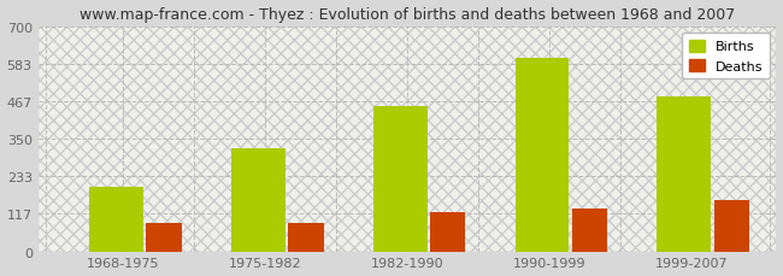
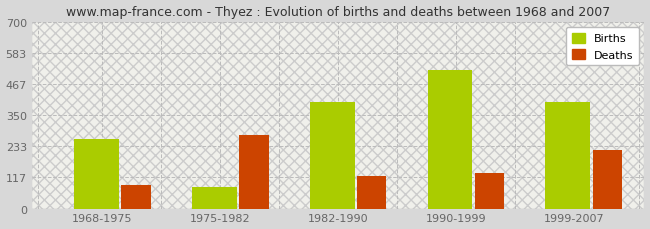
Births/1968-1975: 200 -> 260
Births/1975-1982: 320 -> 80
Deaths/1975-1982: 88 -> 275
Births/1982-1990: 450 -> 400
Births/1990-1999: 600 -> 520
Births/1999-2007: 480 -> 400
Deaths/1999-2007: 158 -> 220
